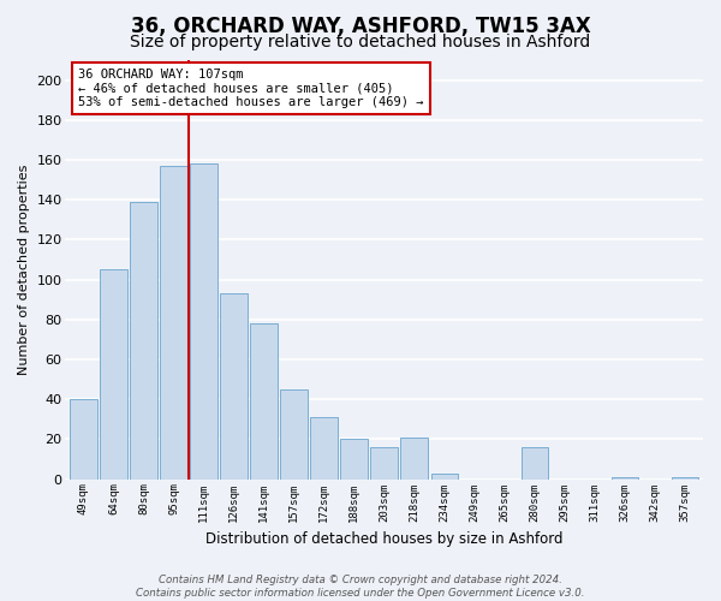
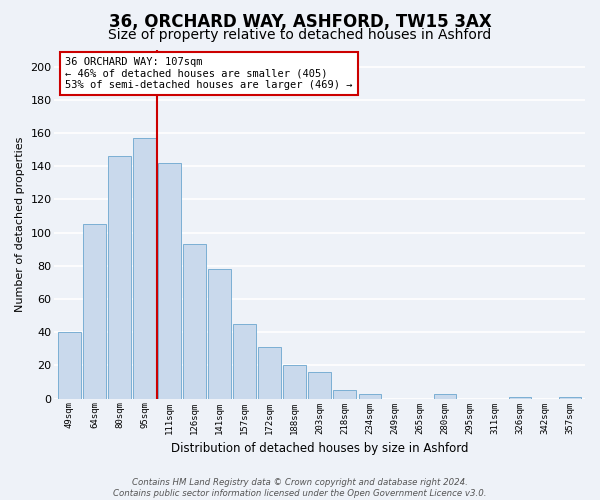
80sqm: 139 -> 146
111sqm: 158 -> 142
218sqm: 21 -> 5
280sqm: 16 -> 3
